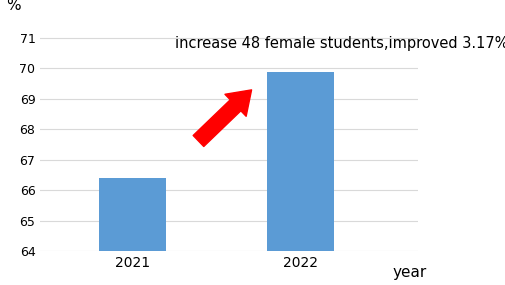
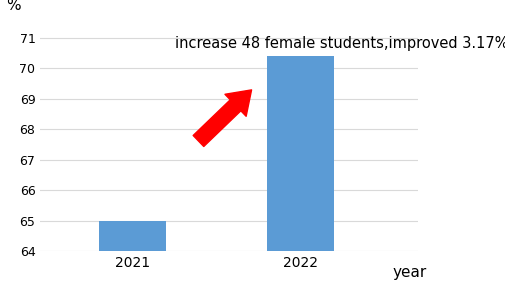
2021: 66.40 -> 65.00
2022: 69.87 -> 70.40
